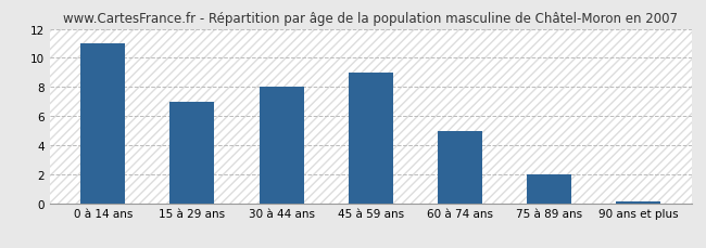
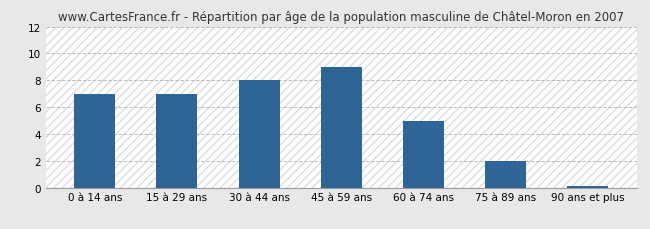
0 à 14 ans: 11.0 -> 7.0
